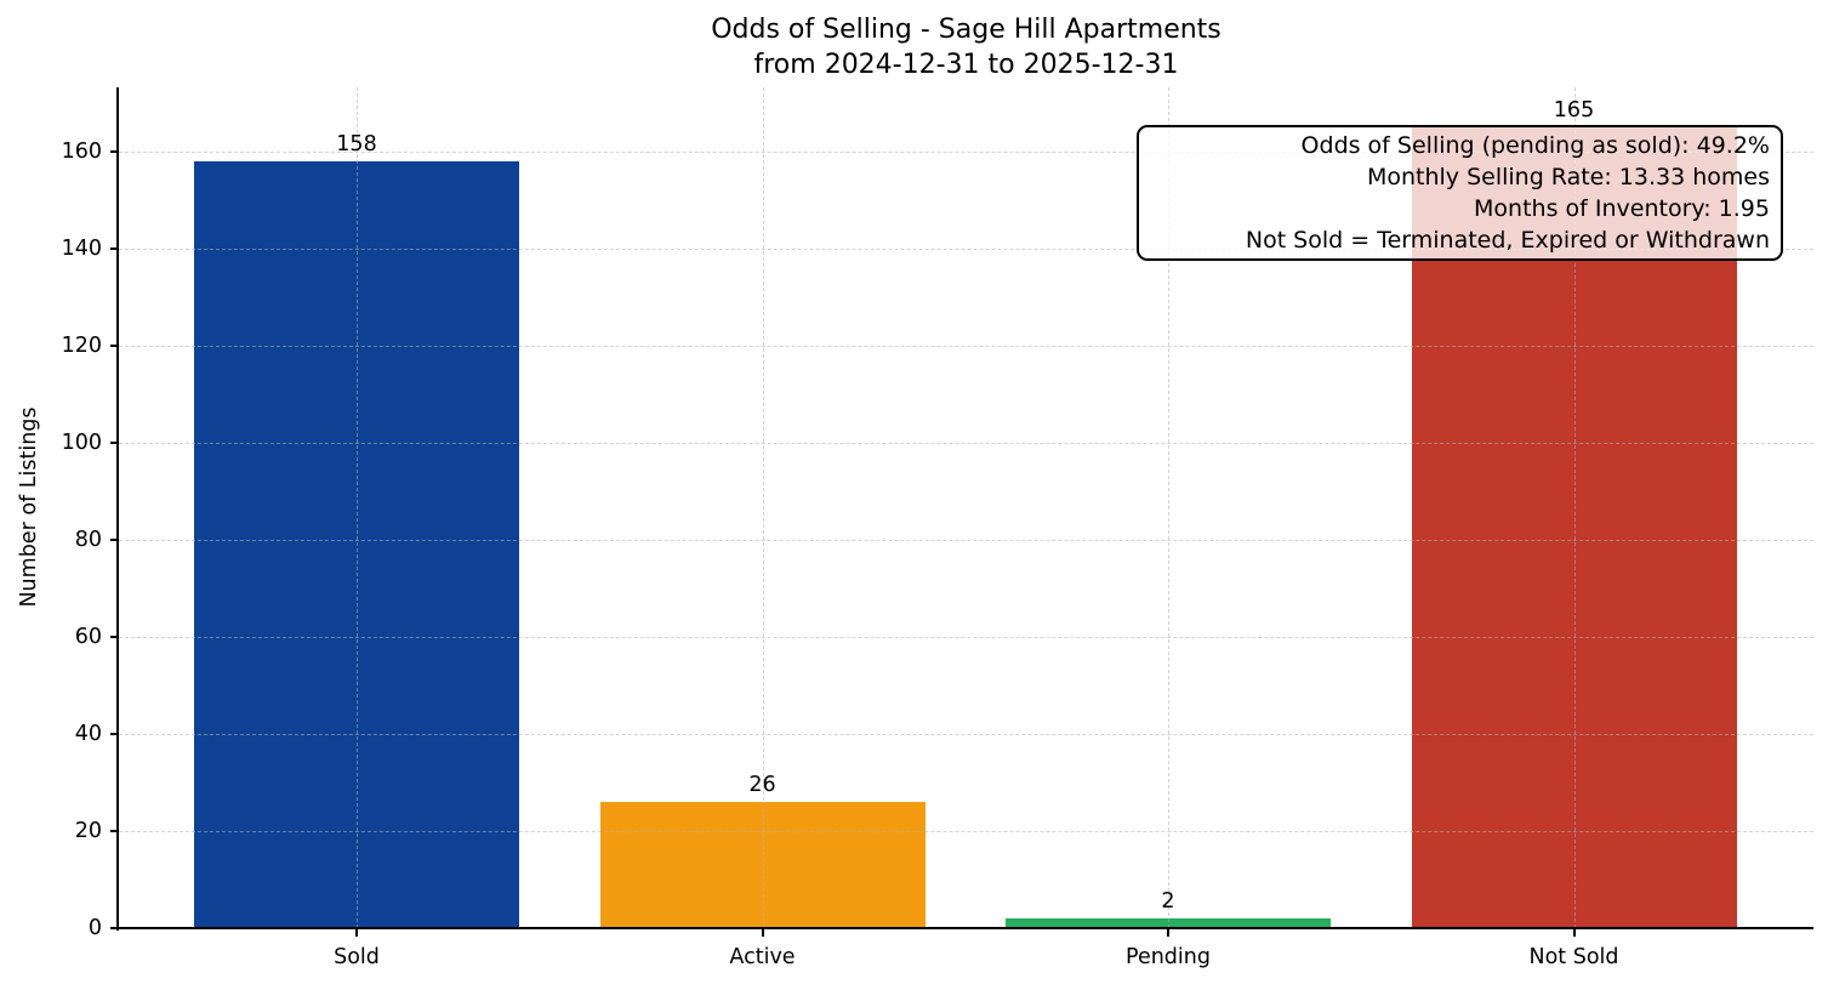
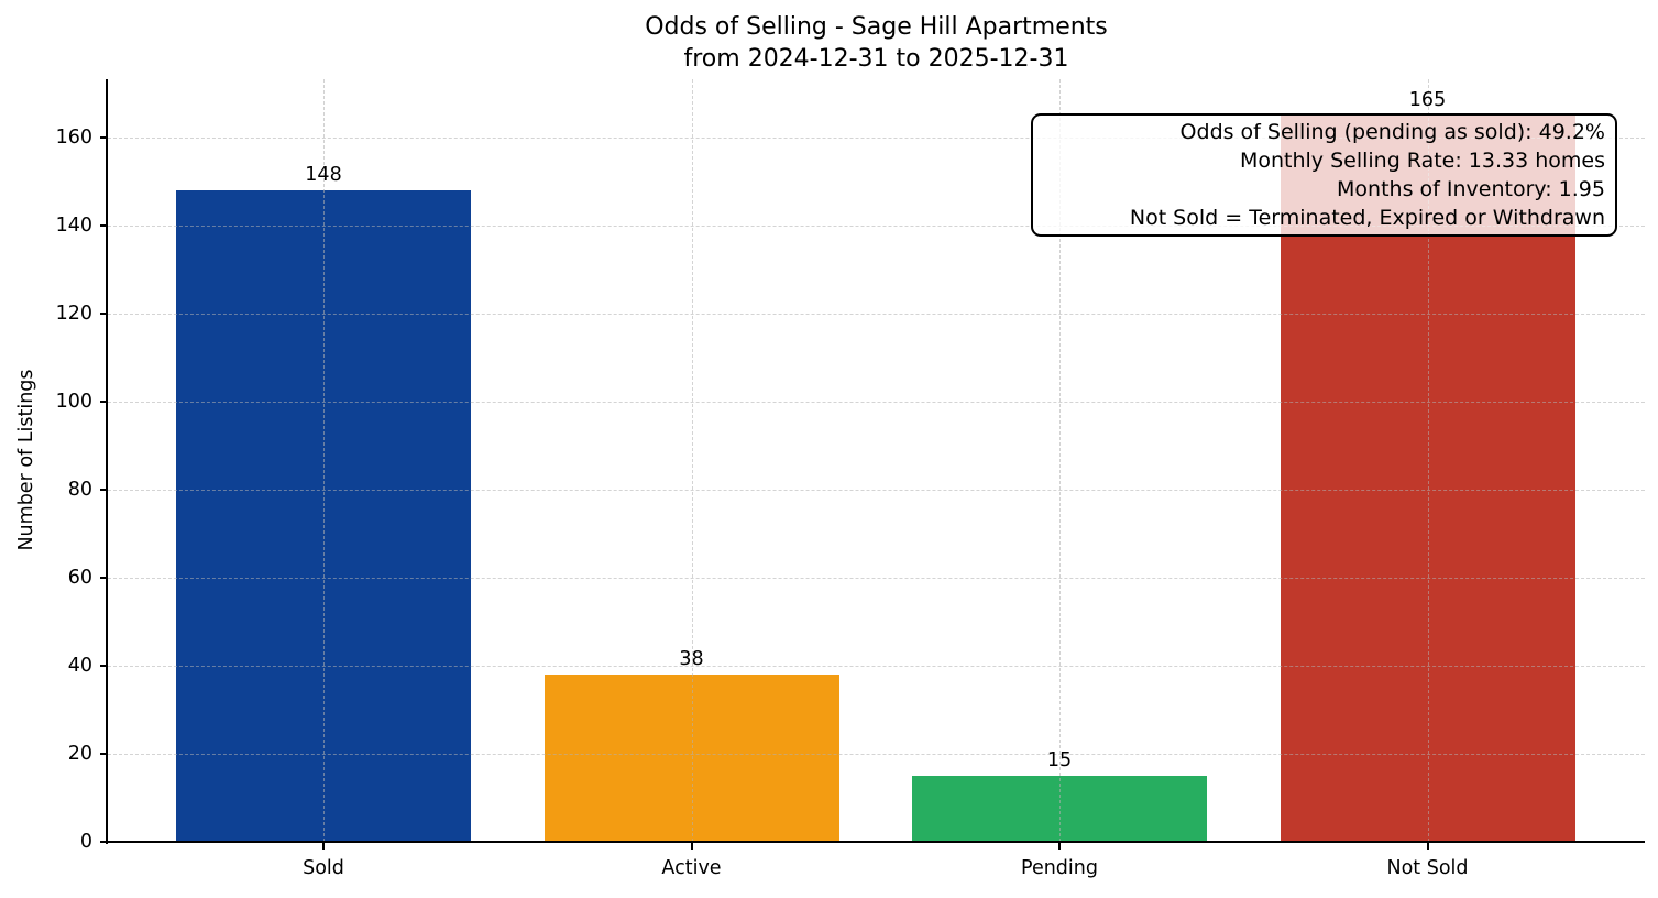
Sold: 158 -> 148
Active: 26 -> 38
Pending: 2 -> 15
